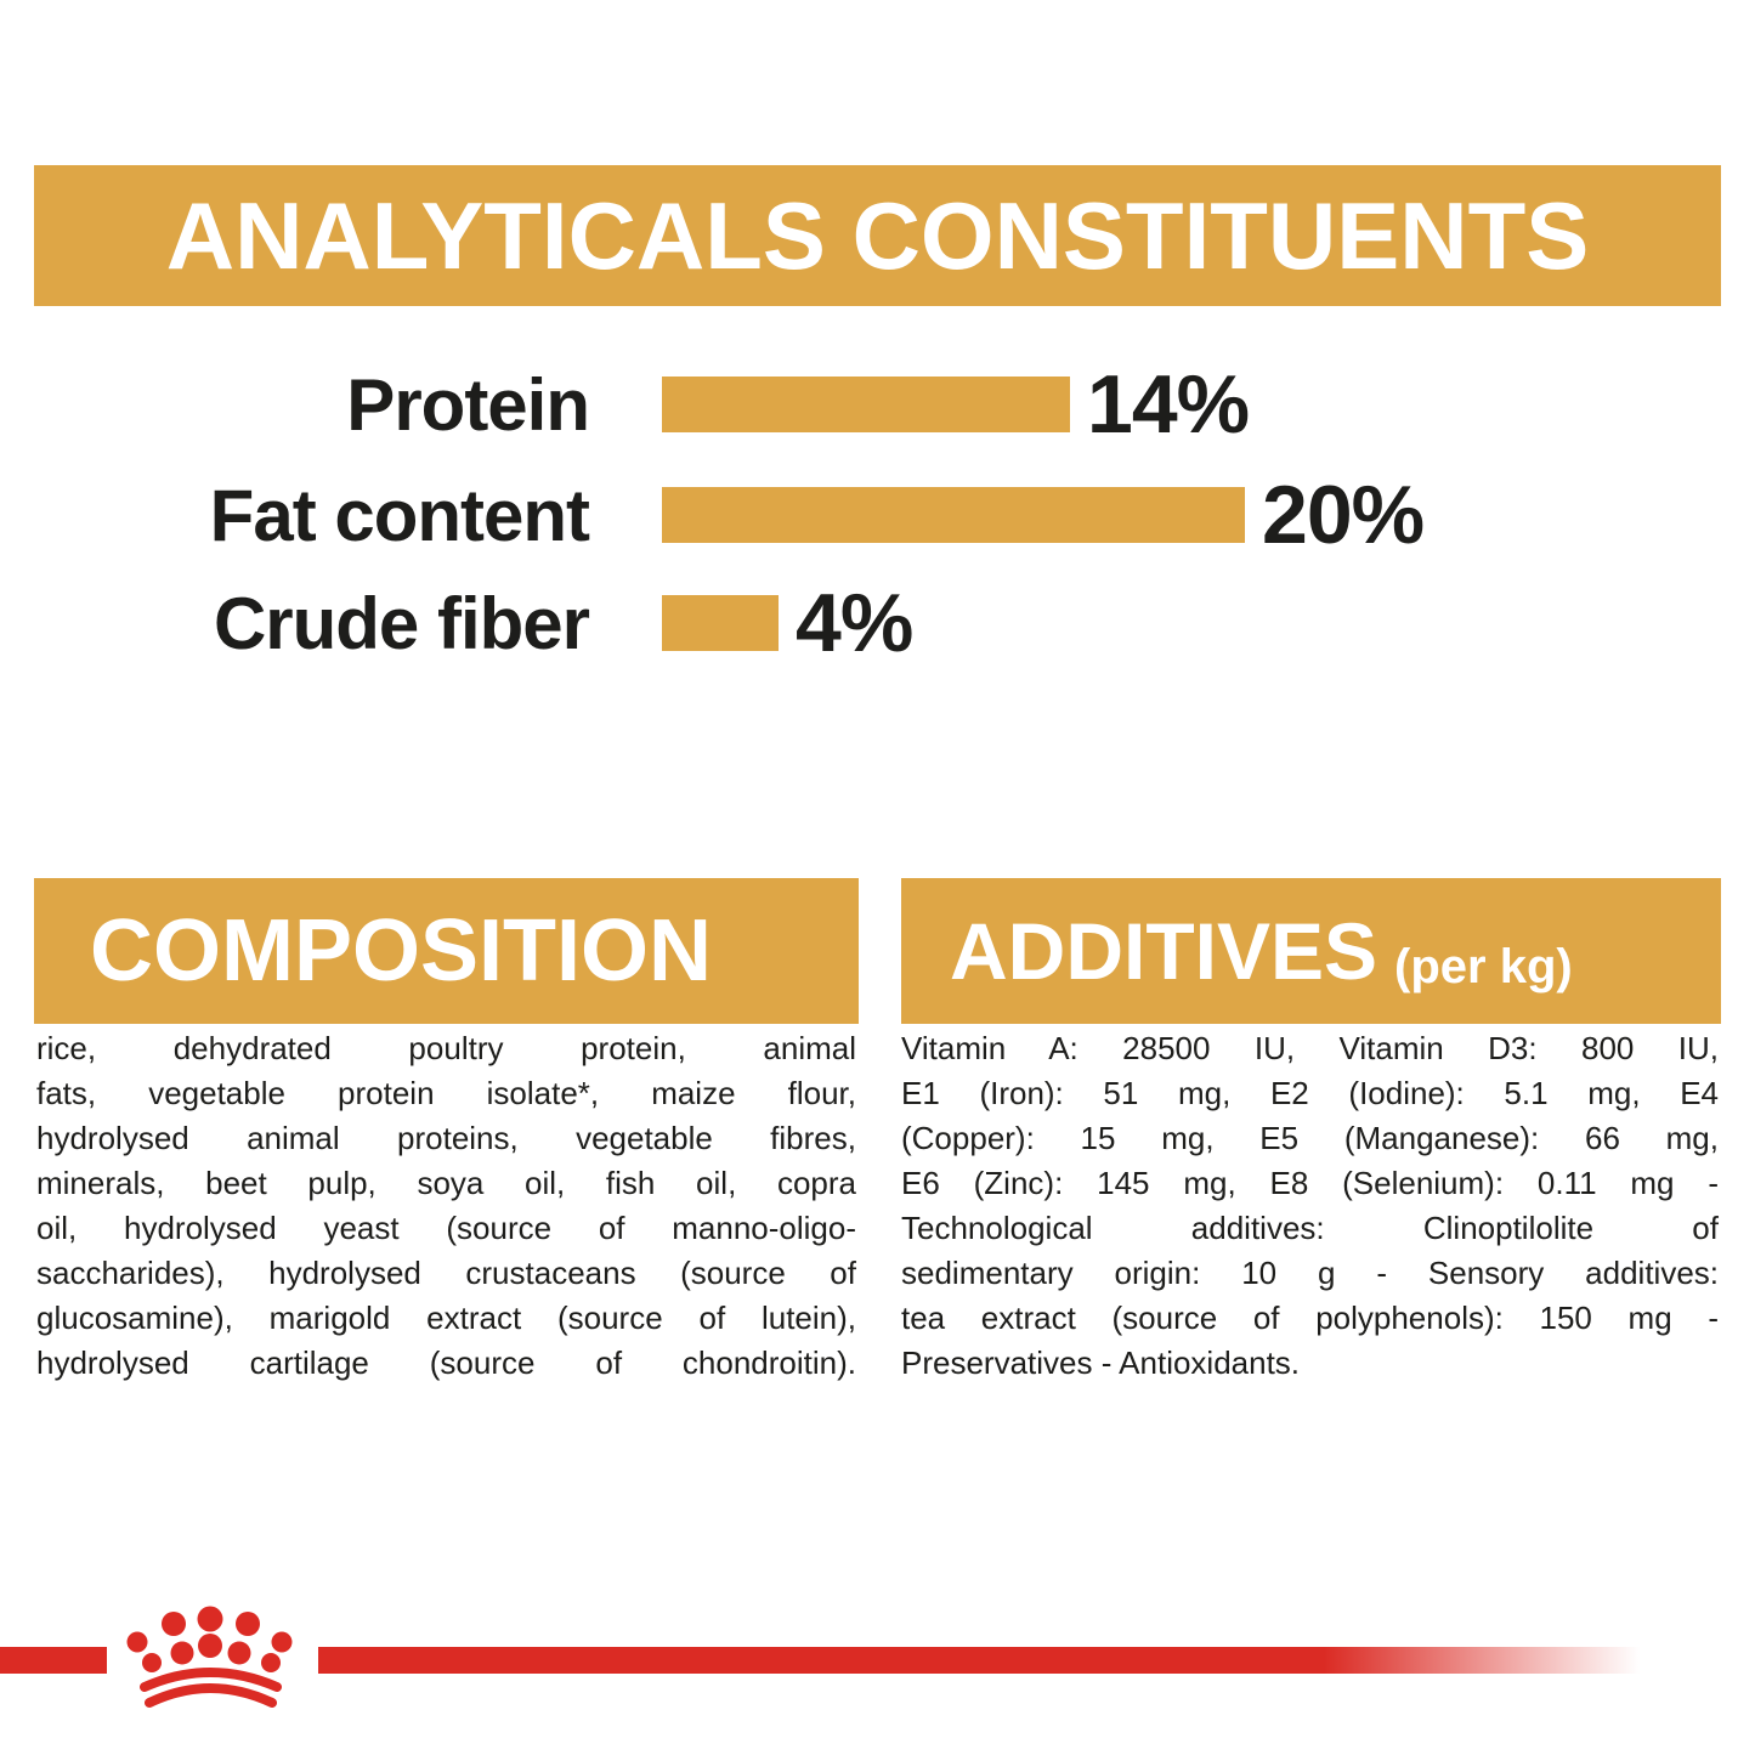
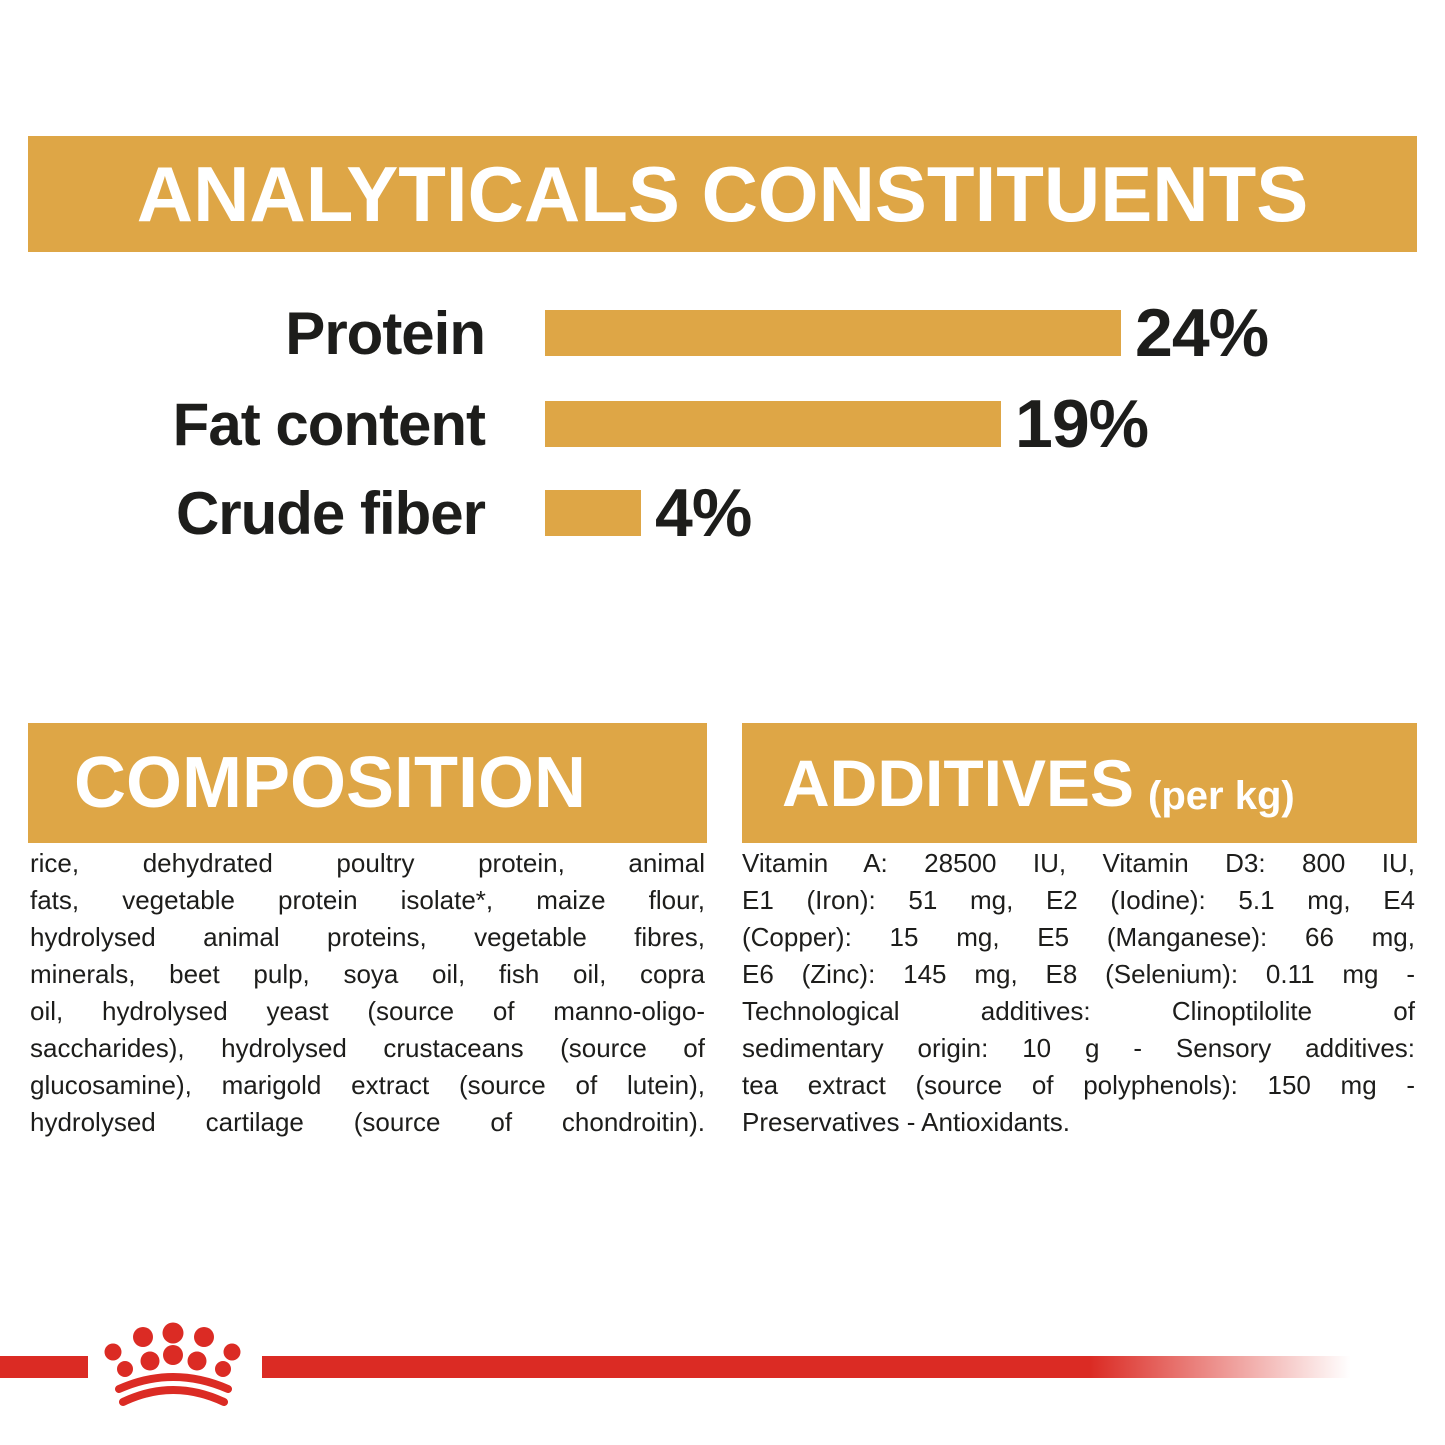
Protein: 14% -> 24%
Fat content: 20% -> 19%
